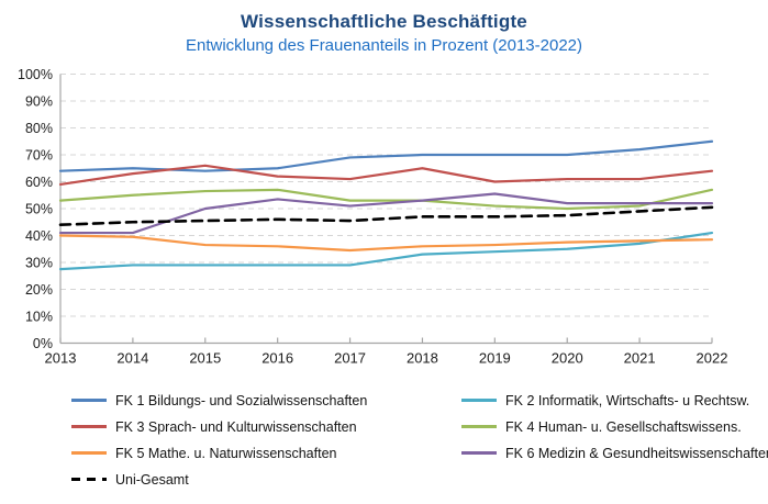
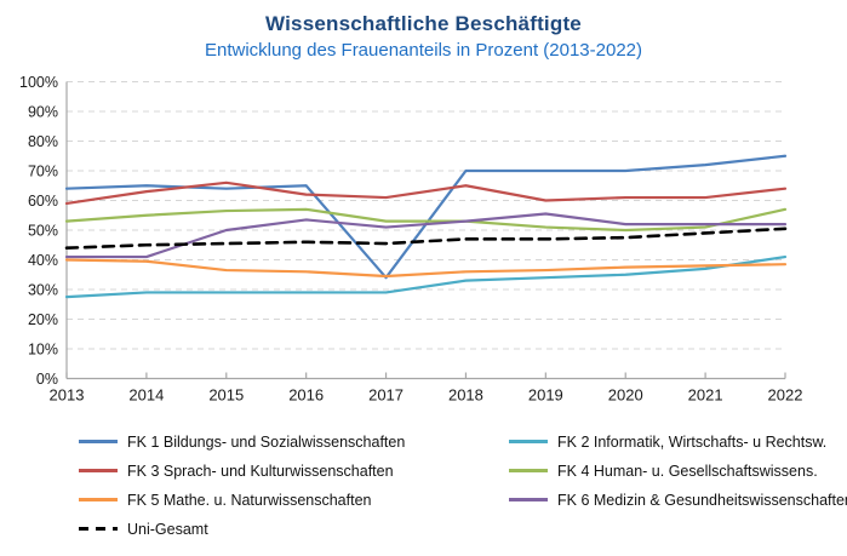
FK 1 Bildungs- und Sozialwissenschaften/2017: 69% -> 34%
